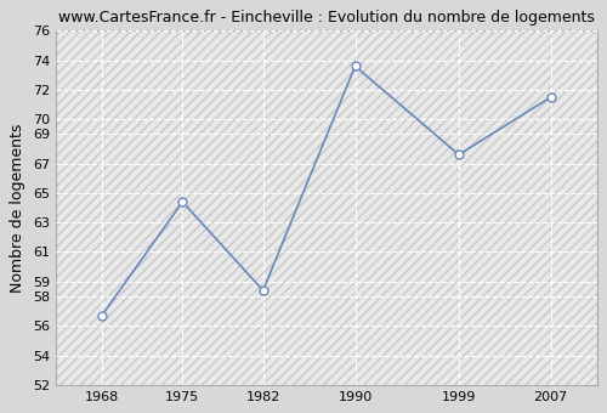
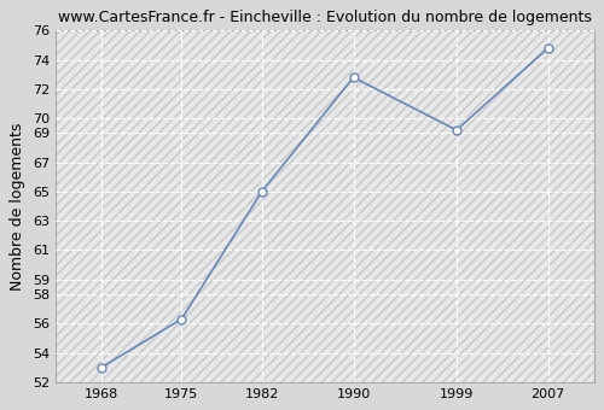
1968: 56.7 -> 53.0
1975: 64.4 -> 56.3
1982: 58.4 -> 65.0
1990: 73.6 -> 72.8
1999: 67.6 -> 69.2
2007: 71.5 -> 74.8
